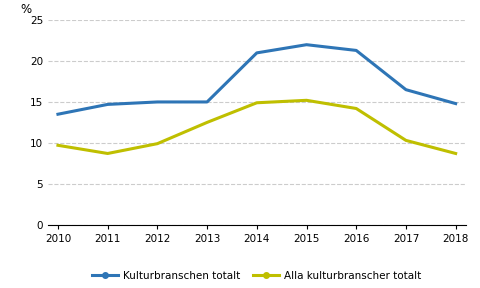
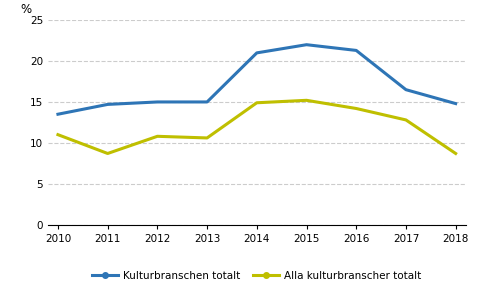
Alla kulturbranscher totalt/2010: 9.7 -> 11.0
Alla kulturbranscher totalt/2012: 9.9 -> 10.8
Alla kulturbranscher totalt/2013: 12.5 -> 10.6
Alla kulturbranscher totalt/2017: 10.3 -> 12.8
